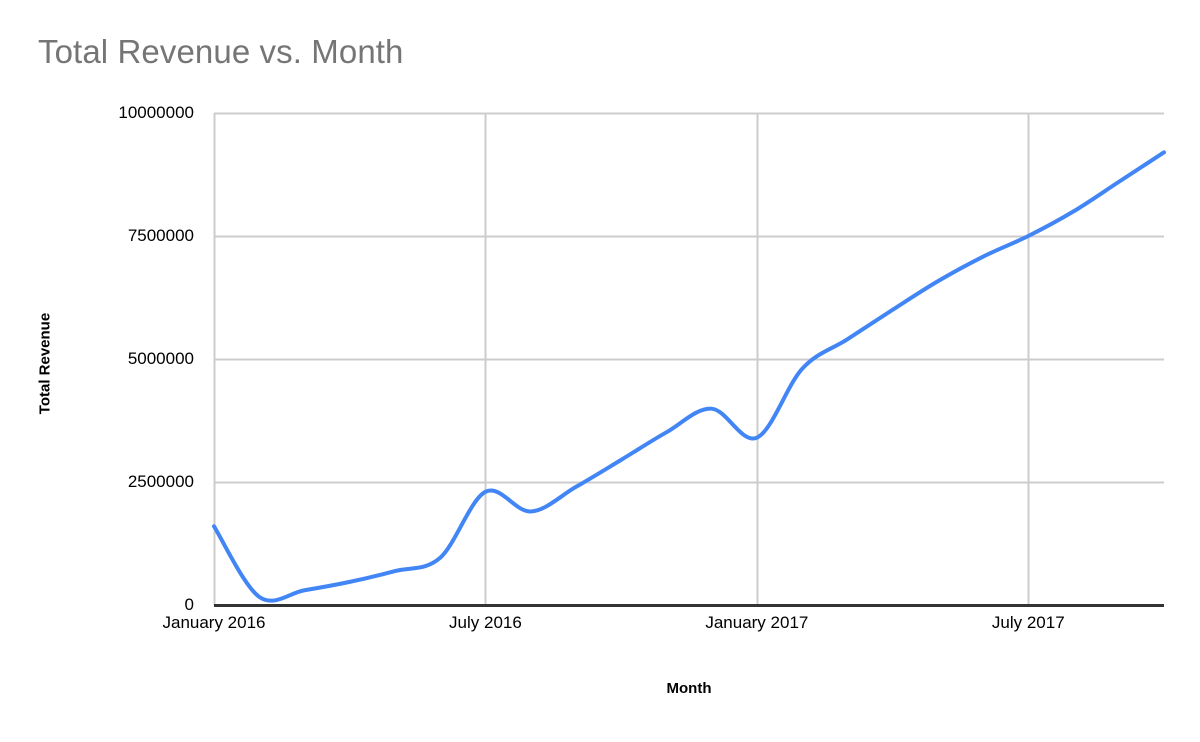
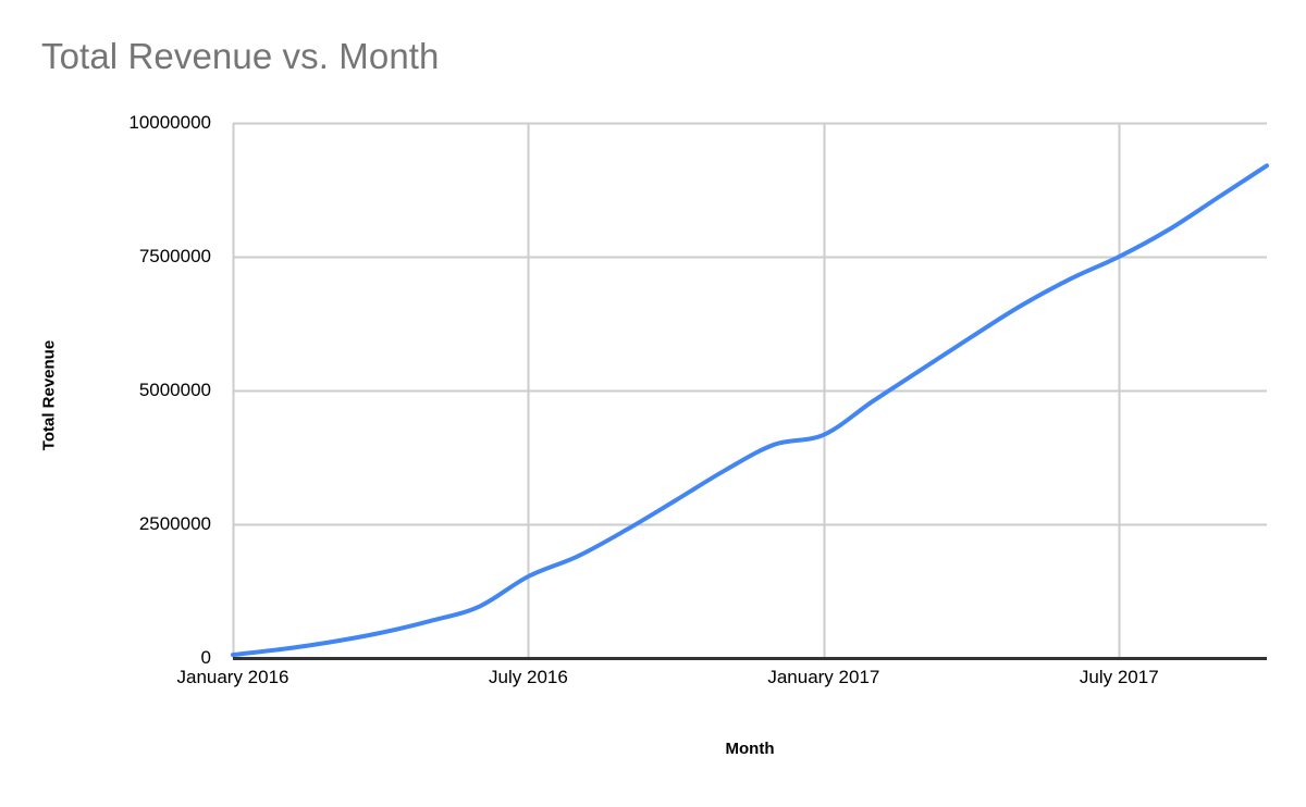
January 2016: 1600000 -> 100000
July 2016: 2300000 -> 1500000
January 2017: 3400000 -> 4200000
